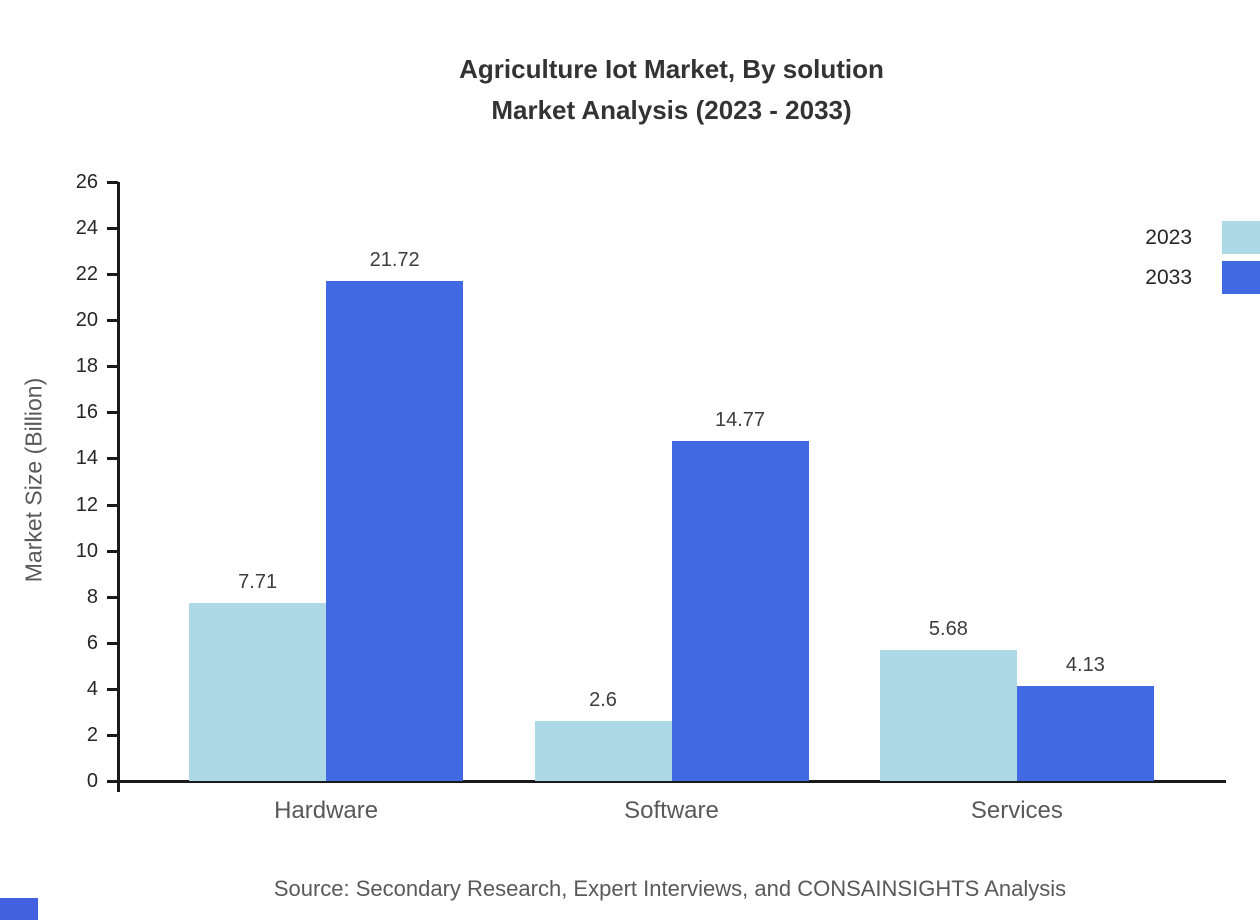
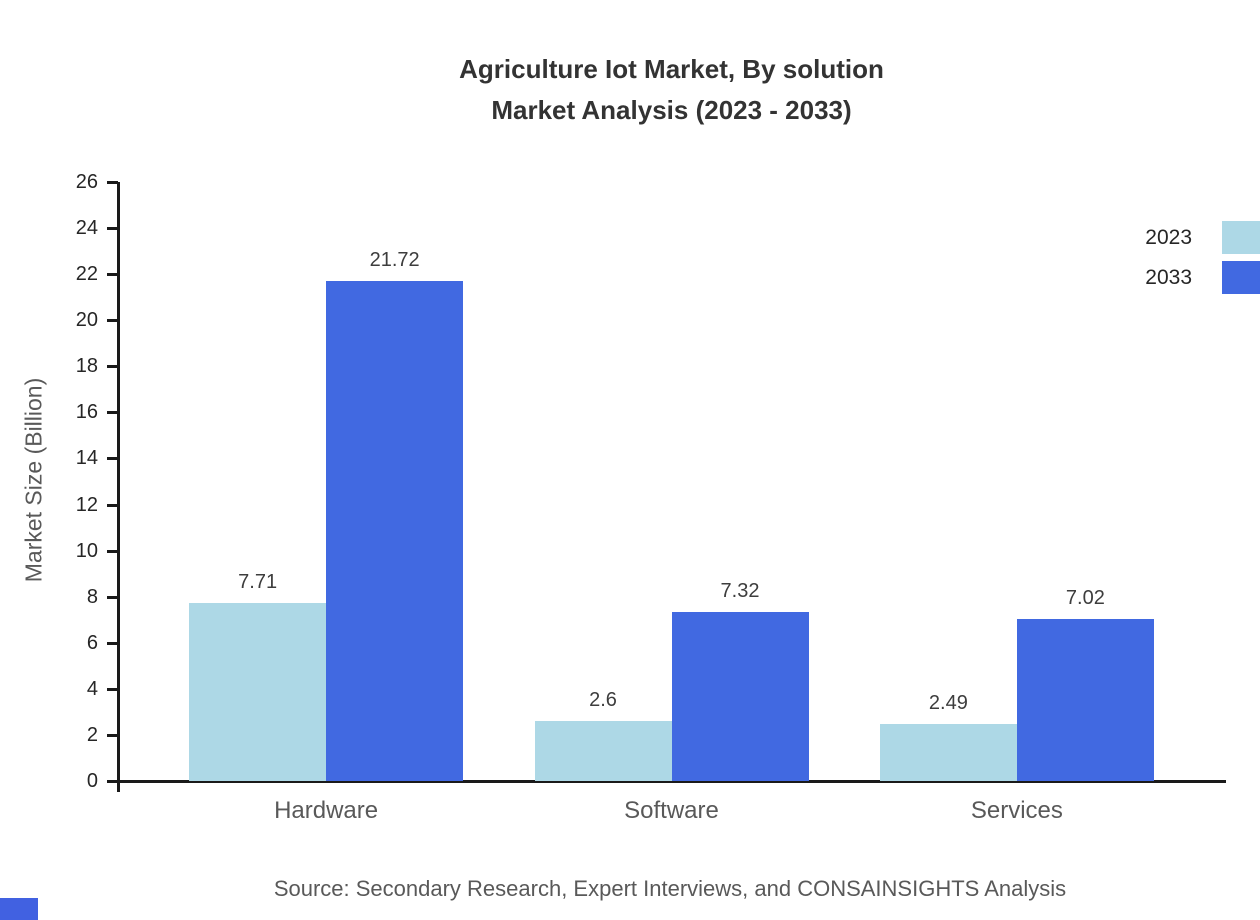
2033/Software: 14.77 -> 7.32
2023/Services: 5.68 -> 2.49
2033/Services: 4.13 -> 7.02
